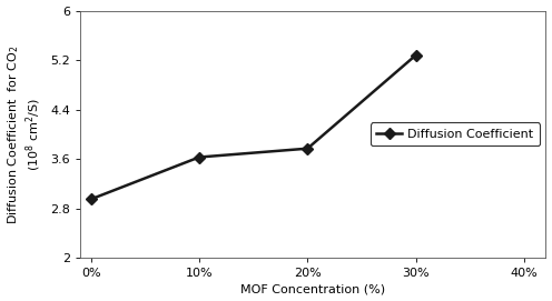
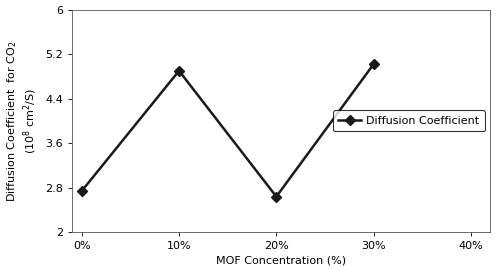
0%: 2.95 -> 2.74
10%: 3.63 -> 4.90
20%: 3.77 -> 2.64
30%: 5.28 -> 5.02
